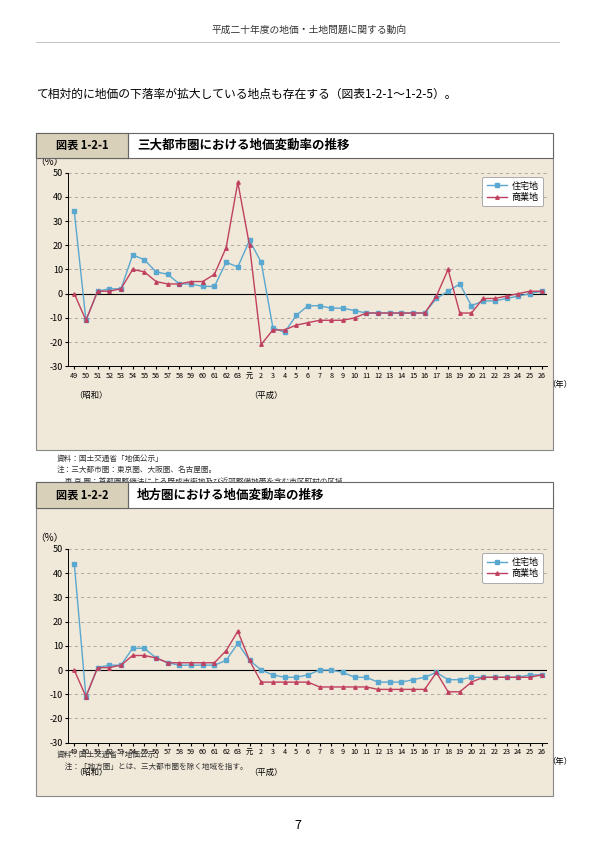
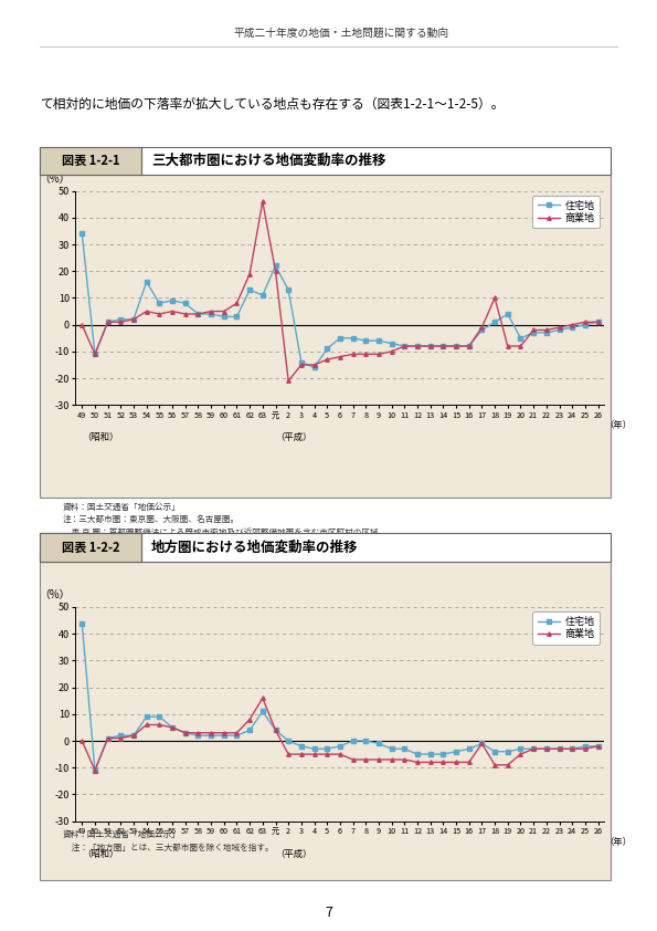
商業地/54: 10 -> 5
住宅地/55: 14 -> 8
商業地/55: 9 -> 4
